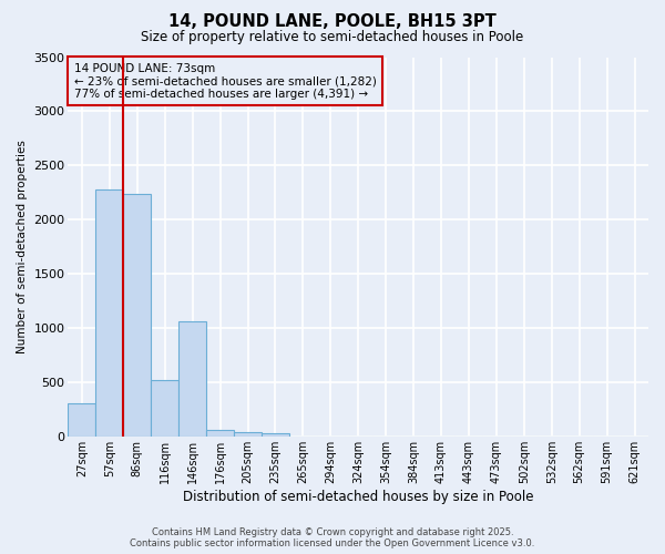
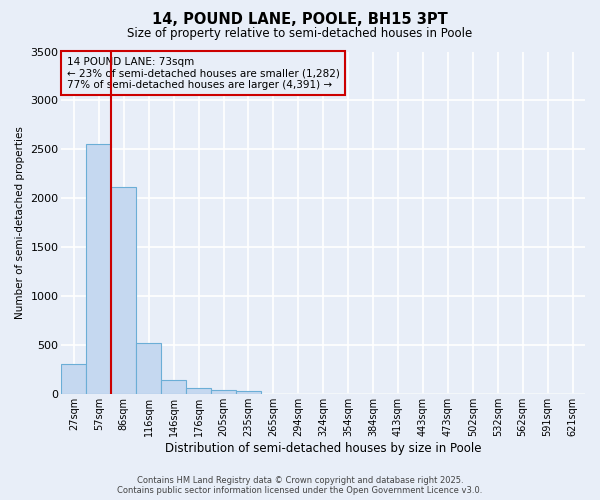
57sqm: 2280 -> 2560
86sqm: 2240 -> 2120
146sqm: 1060 -> 150
